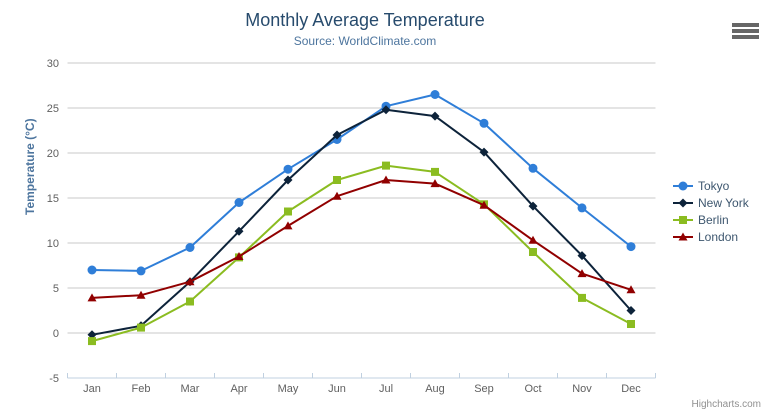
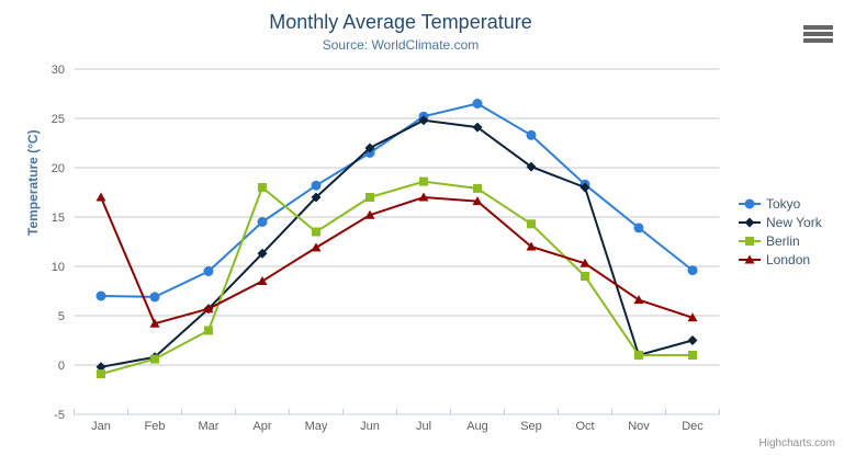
London/Jan: 4 -> 17
Berlin/Apr: 8 -> 18
London/Sep: 14 -> 12
New York/Oct: 14 -> 18
New York/Nov: 9 -> 1
Berlin/Nov: 4 -> 1
